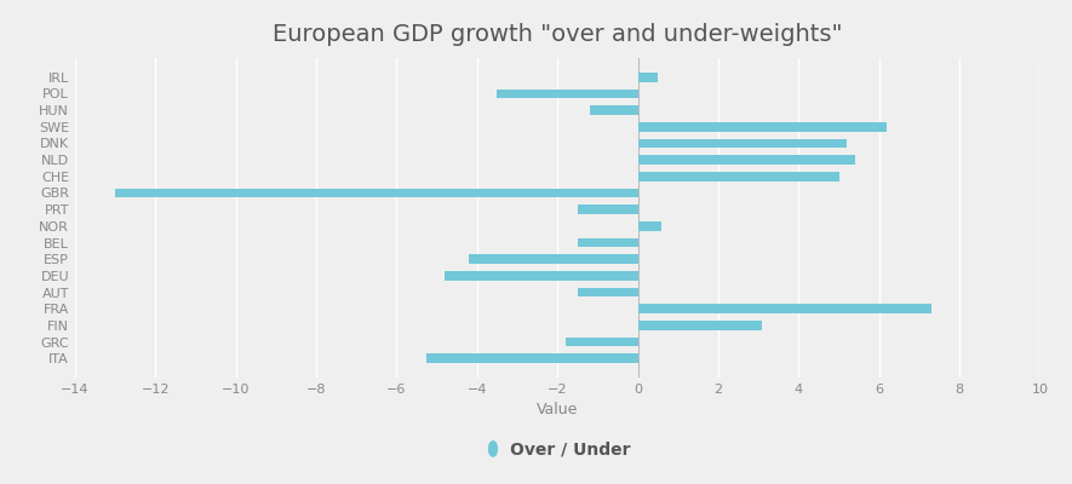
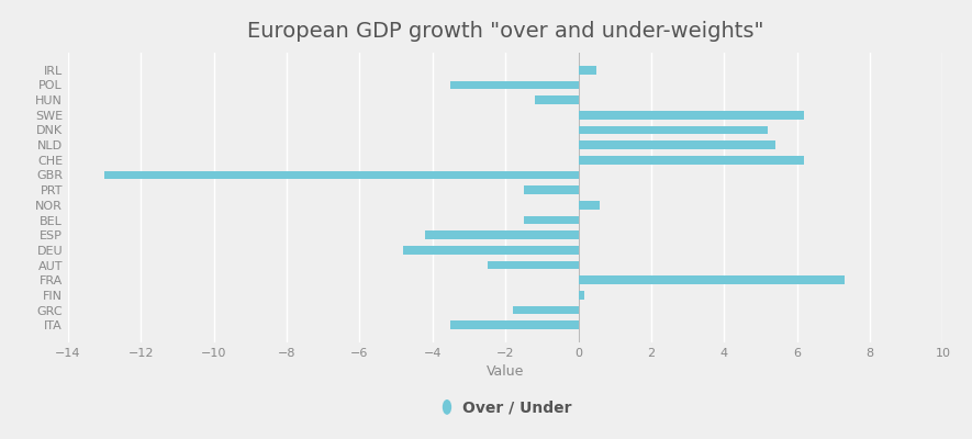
CHE: 5.00 -> 6.20
AUT: -1.50 -> -2.50
FIN: 3.10 -> 0.15
ITA: -5.25 -> -3.50
